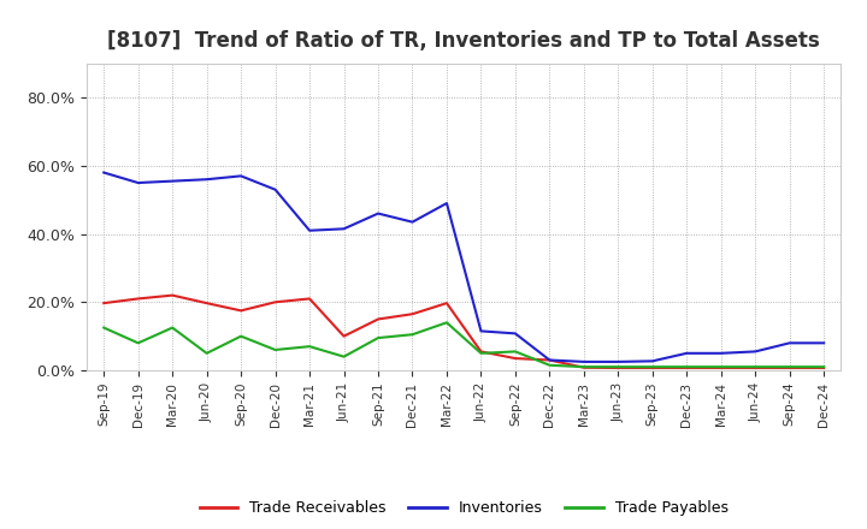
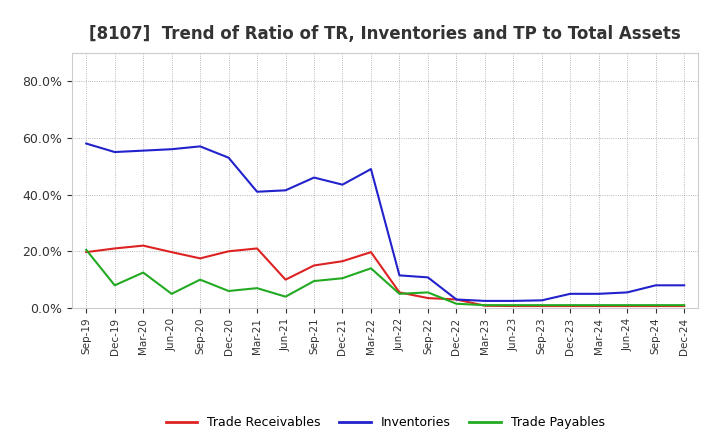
Trade Payables/Sep-19: 12.5% -> 20.5%
